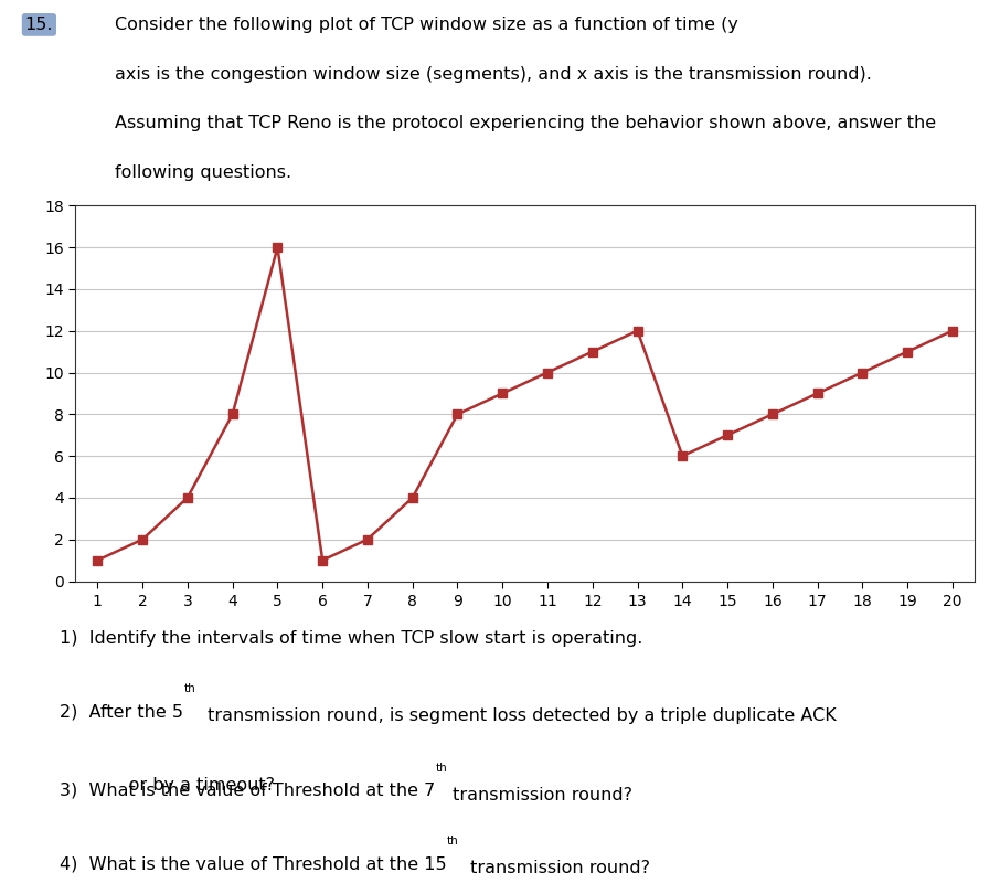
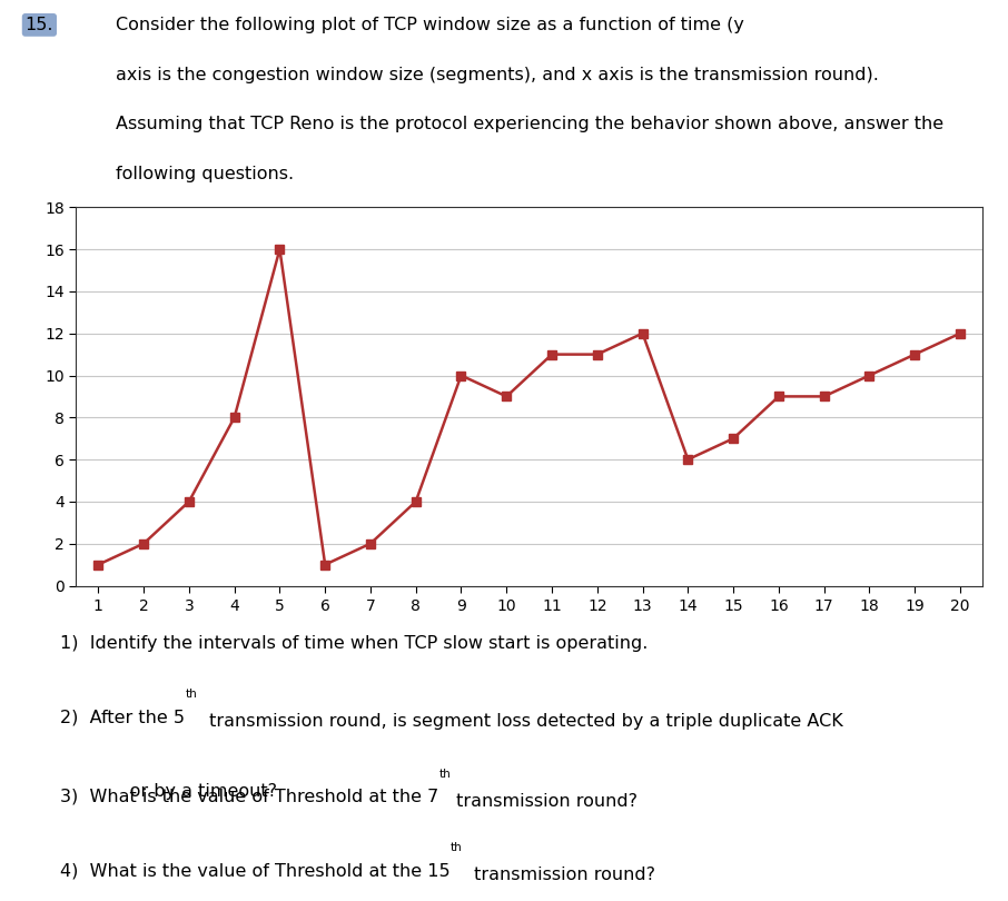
9: 8 -> 10
11: 10 -> 11
16: 8 -> 9
